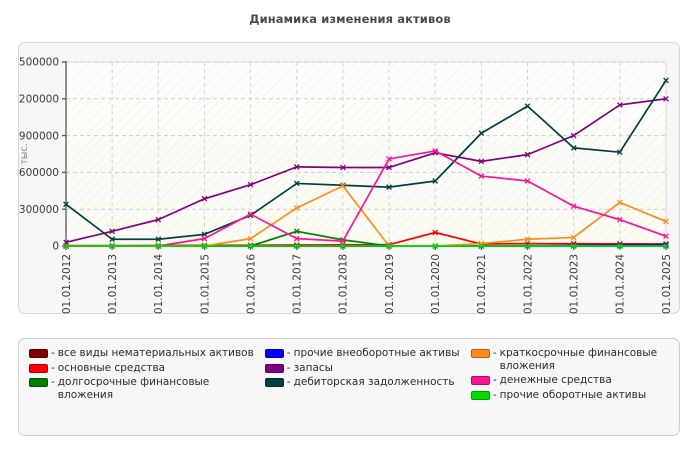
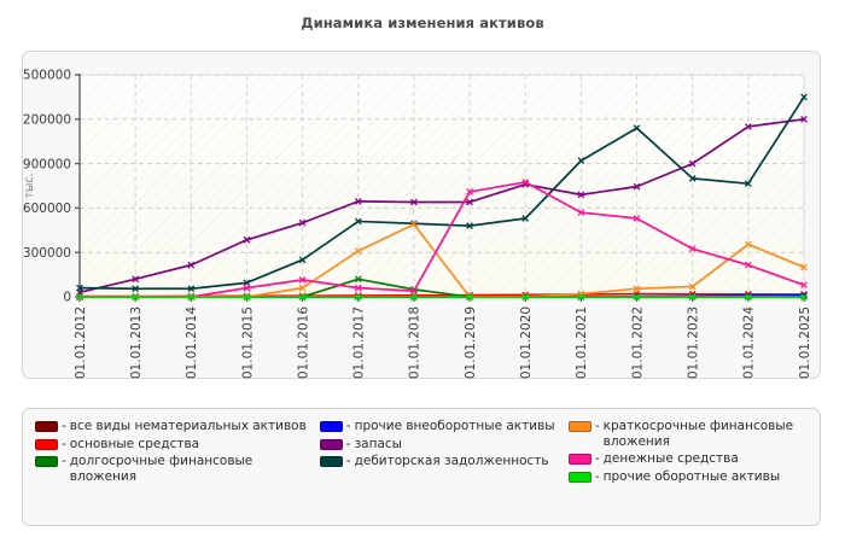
дебиторская задолженность/01.01.2012: 340000 -> 60000
денежные средства/01.01.2016: 260000 -> 120000
основные средства/01.01.2020: 110000 -> 10000
